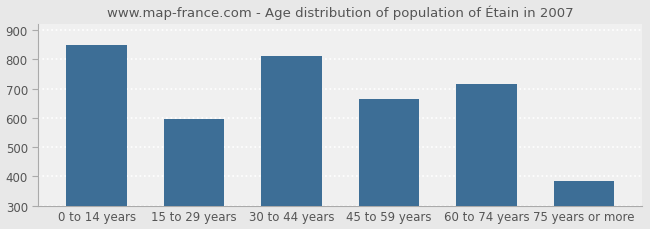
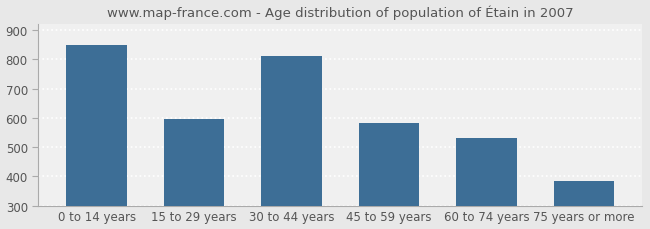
45 to 59 years: 665 -> 582
60 to 74 years: 715 -> 531
